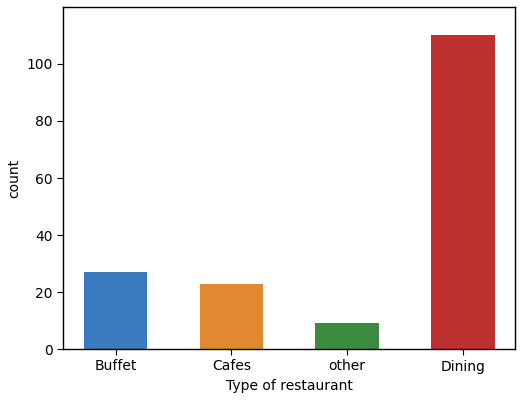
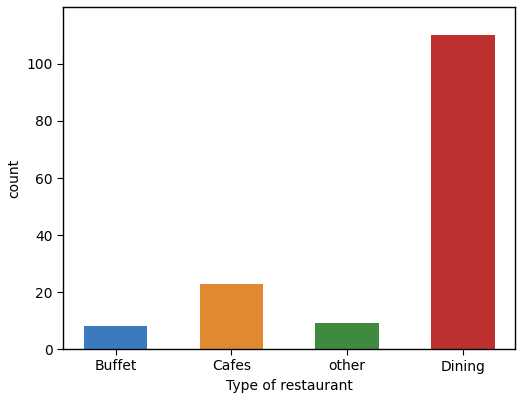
Buffet: 27 -> 8
